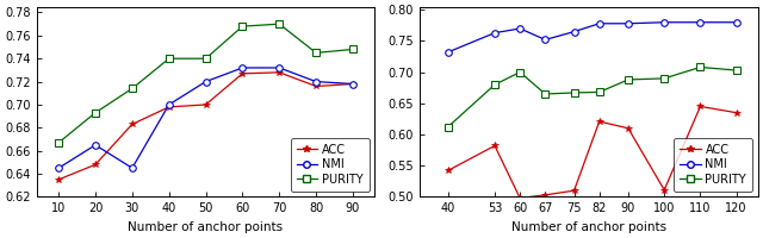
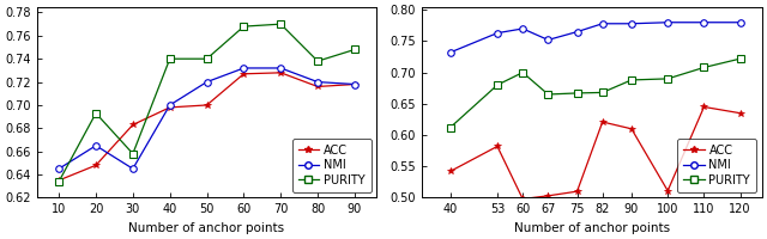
PURITY/10: 0.667 -> 0.634
PURITY/30: 0.714 -> 0.658
PURITY/80: 0.745 -> 0.738
PURITY/120: 0.703 -> 0.722
